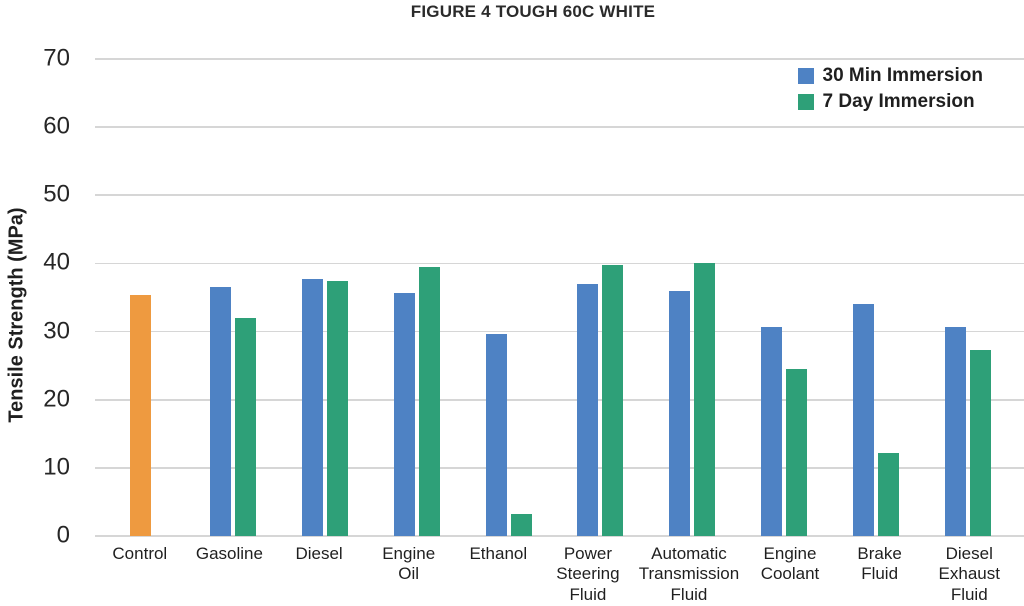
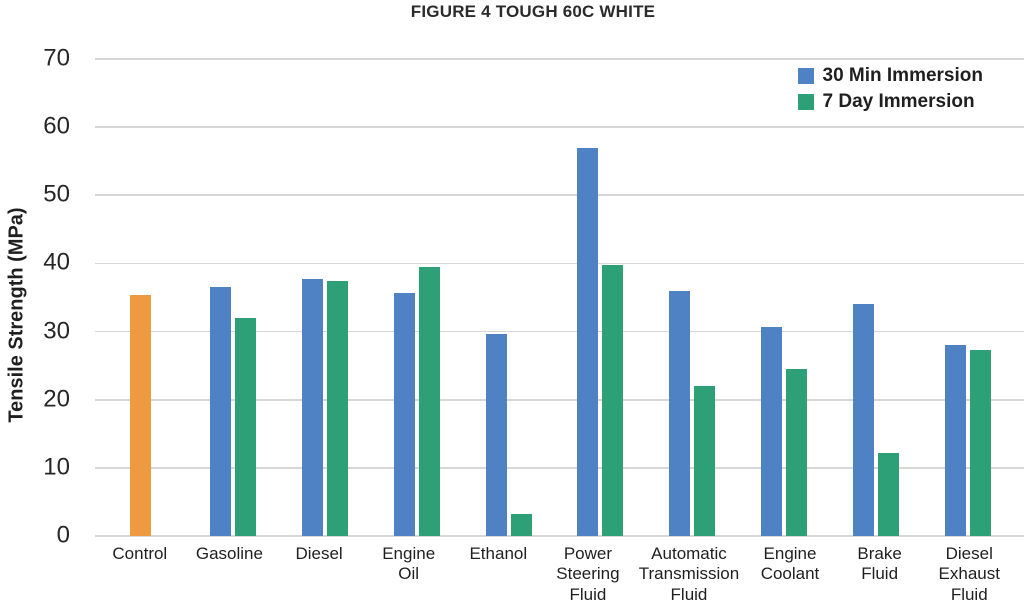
30 Min Immersion/Power Steering Fluid: 37 -> 57
7 Day Immersion/Automatic Transmission Fluid: 40 -> 22
30 Min Immersion/Diesel Exhaust Fluid: 31 -> 28
